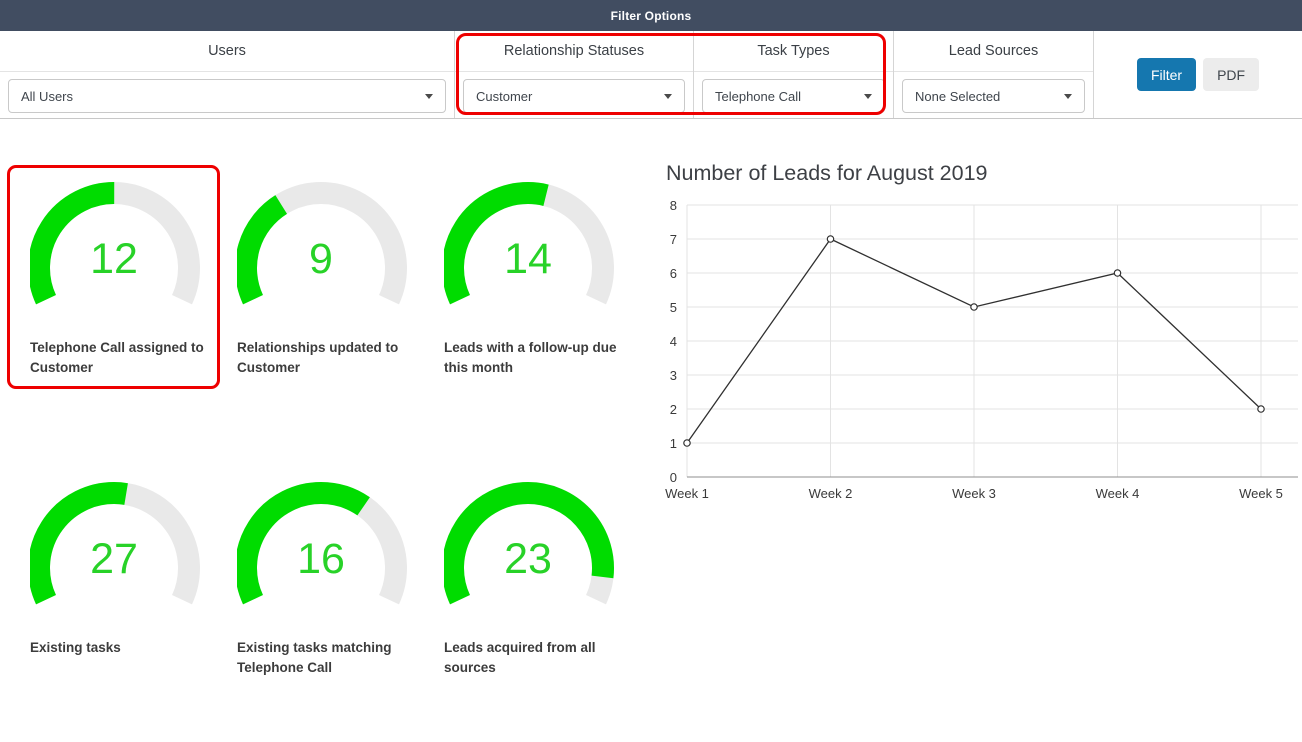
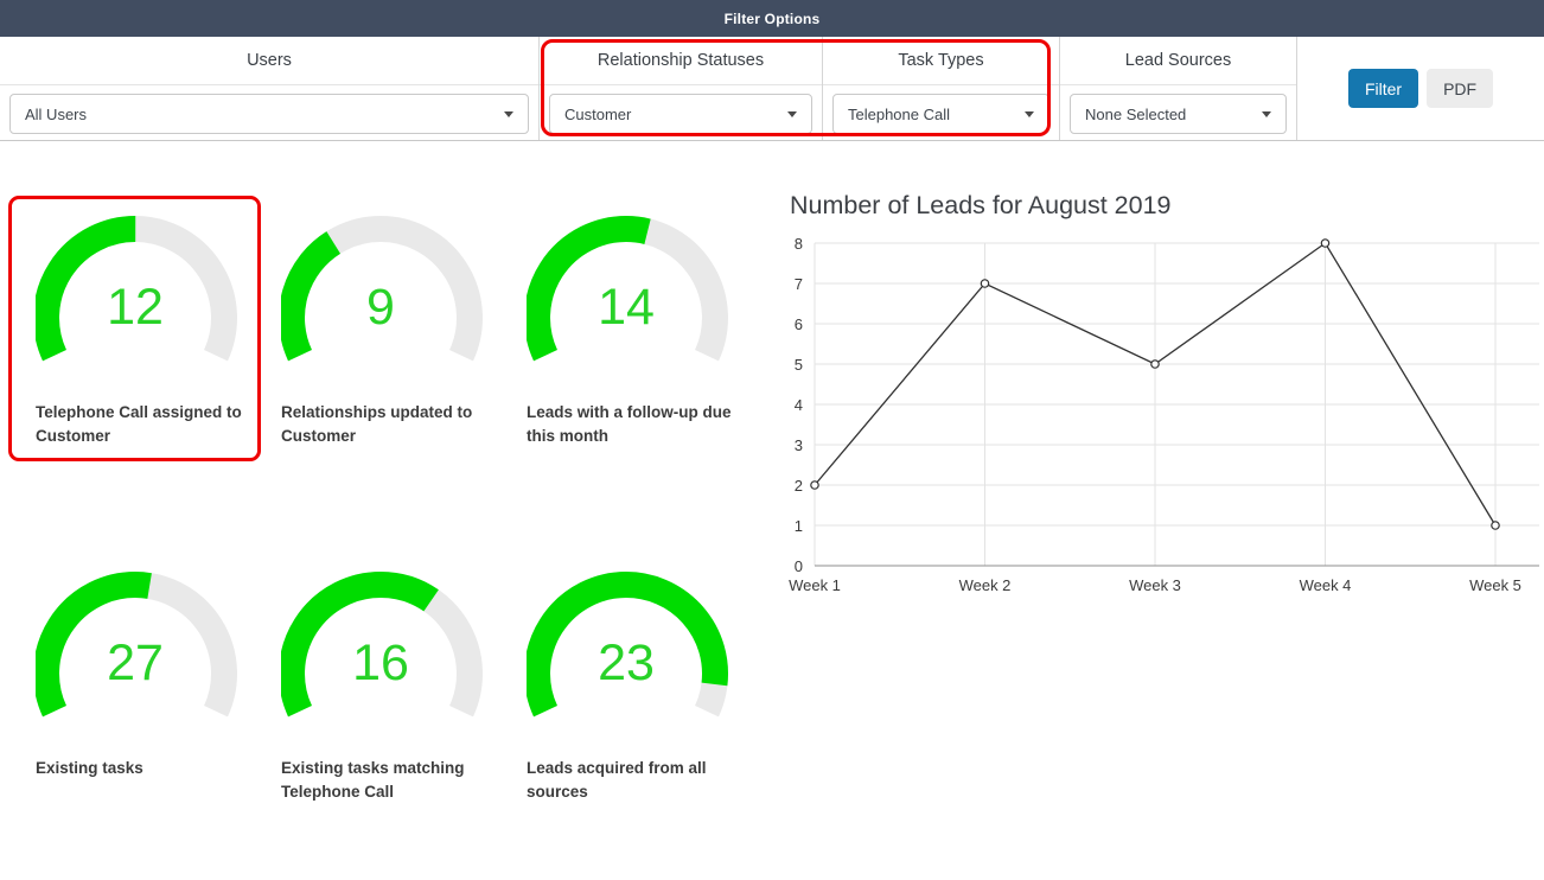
Week 1: 1 -> 2
Week 4: 6 -> 8
Week 5: 2 -> 1
